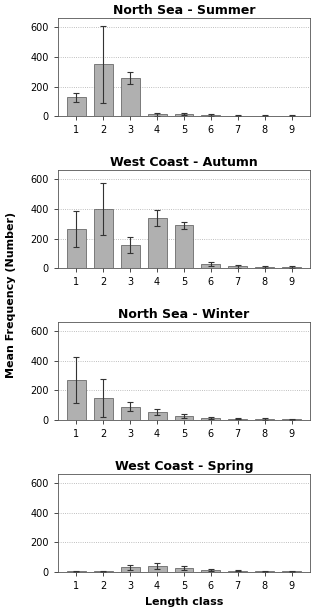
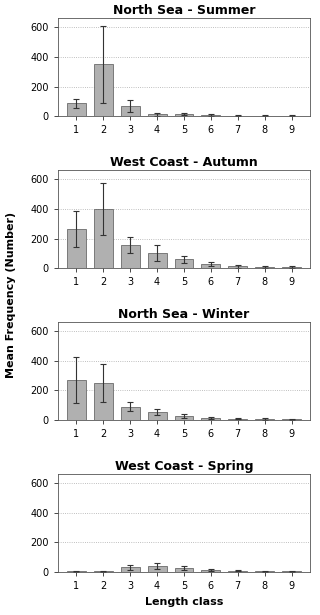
North Sea - Summer/1: 130 -> 90
North Sea - Summer/3: 260 -> 70
West Coast - Autumn/4: 340 -> 100
West Coast - Autumn/5: 290 -> 60
North Sea - Winter/2: 150 -> 250
